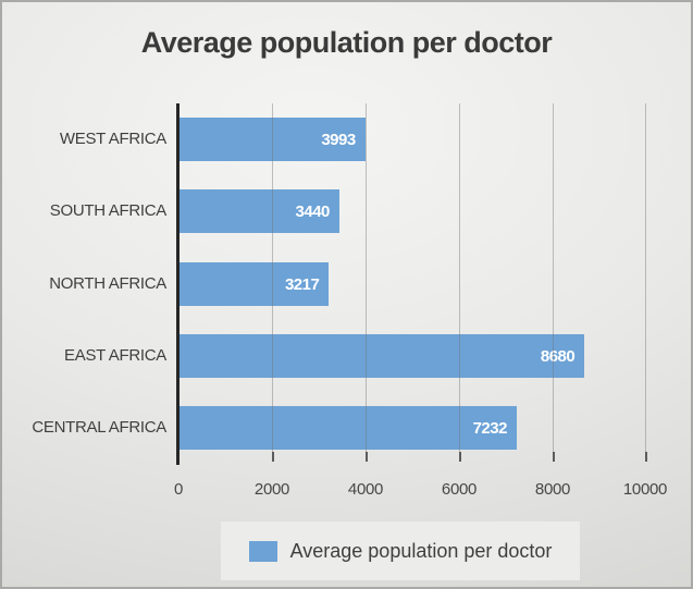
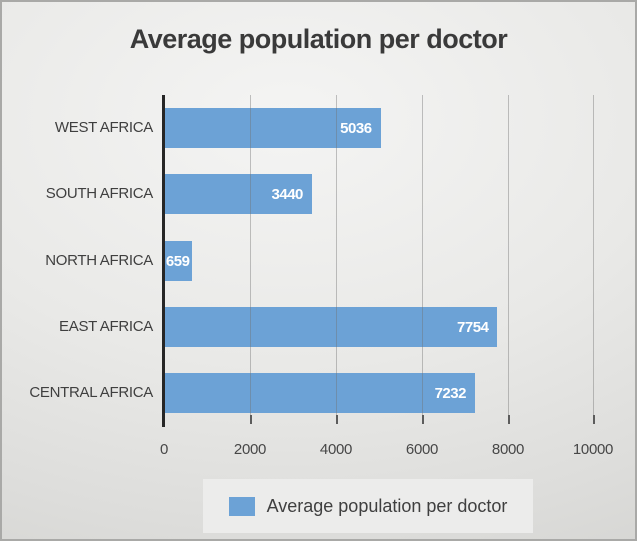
WEST AFRICA: 3993 -> 5036
NORTH AFRICA: 3217 -> 659
EAST AFRICA: 8680 -> 7754
